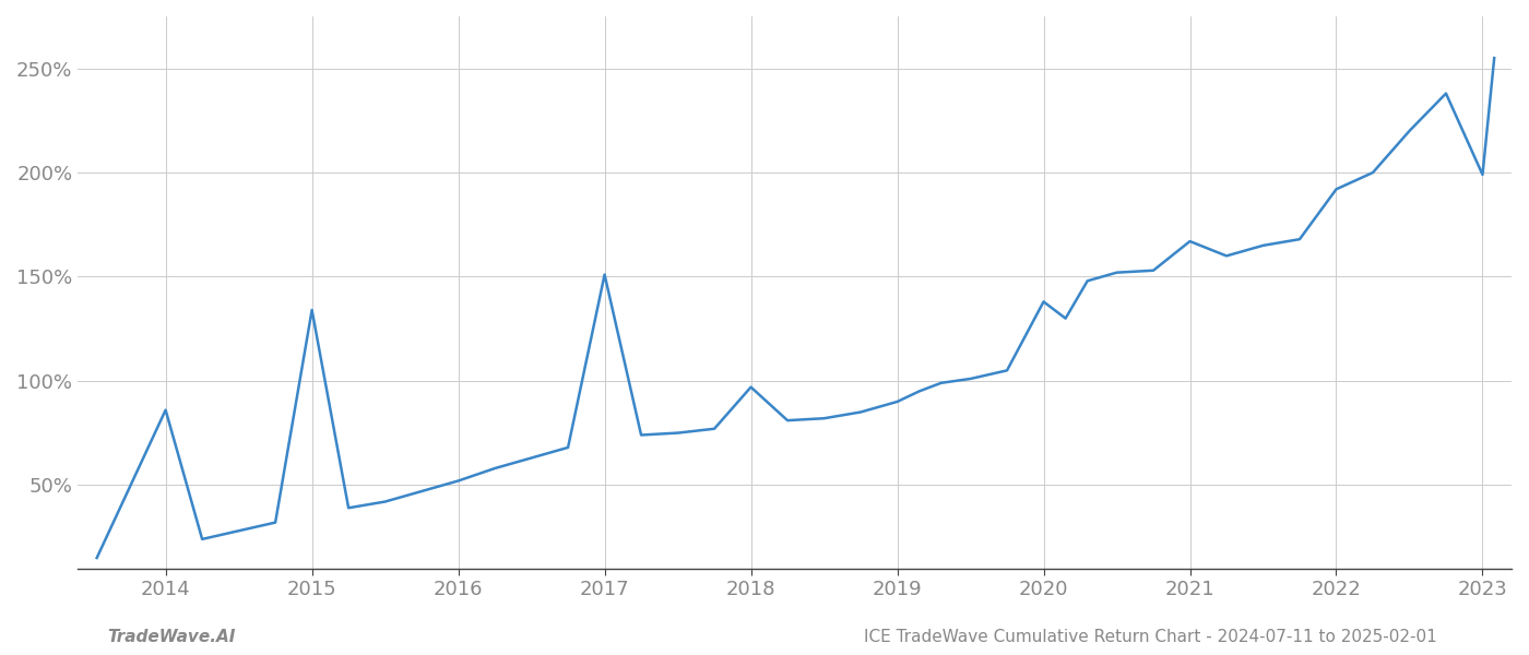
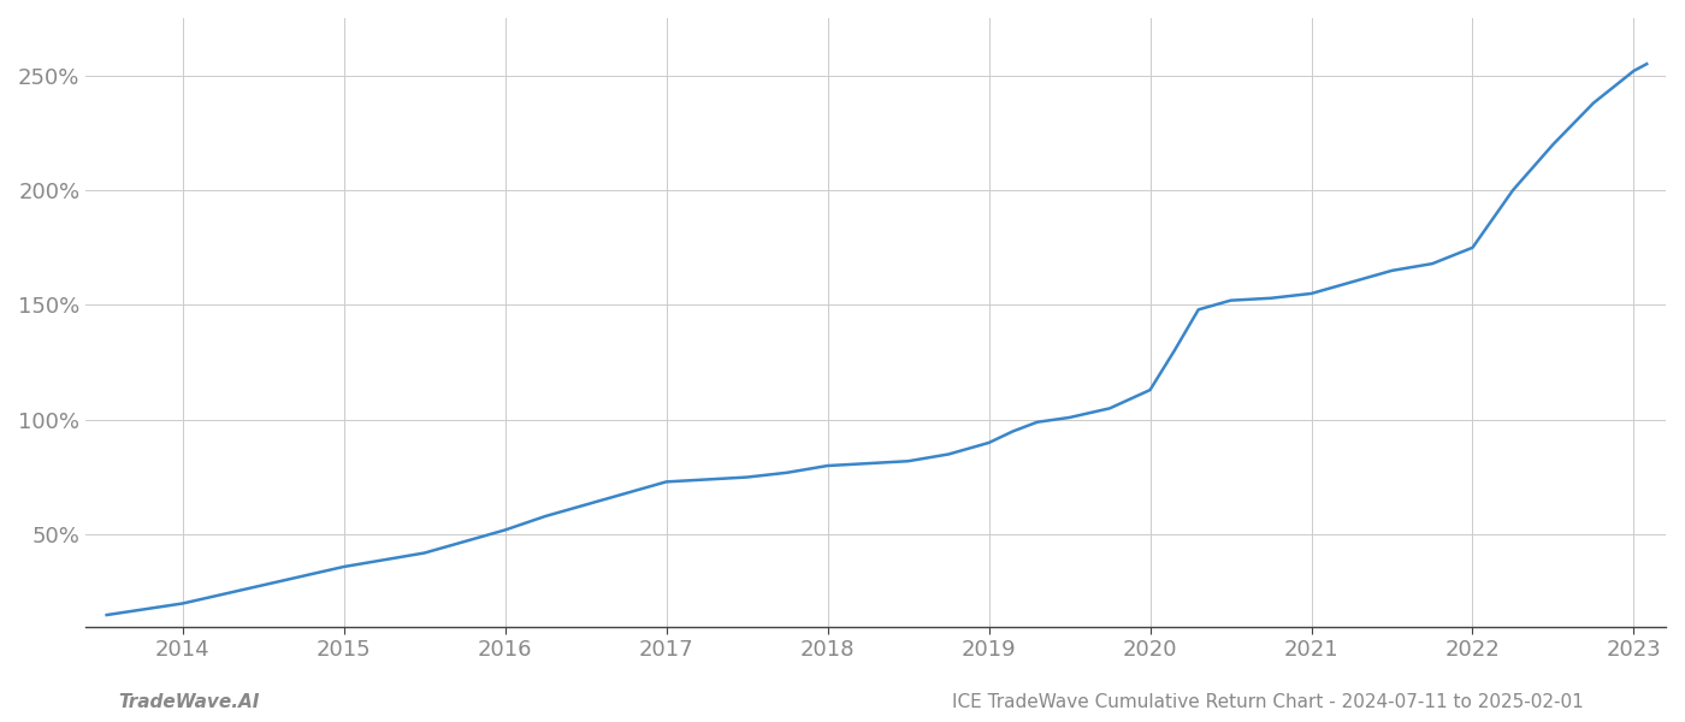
2014: 86% -> 20%
2015: 134% -> 36%
2017: 151% -> 73%
2018: 97% -> 80%
2020: 138% -> 113%
2021: 167% -> 155%
2022: 192% -> 175%
2023: 199% -> 252%
